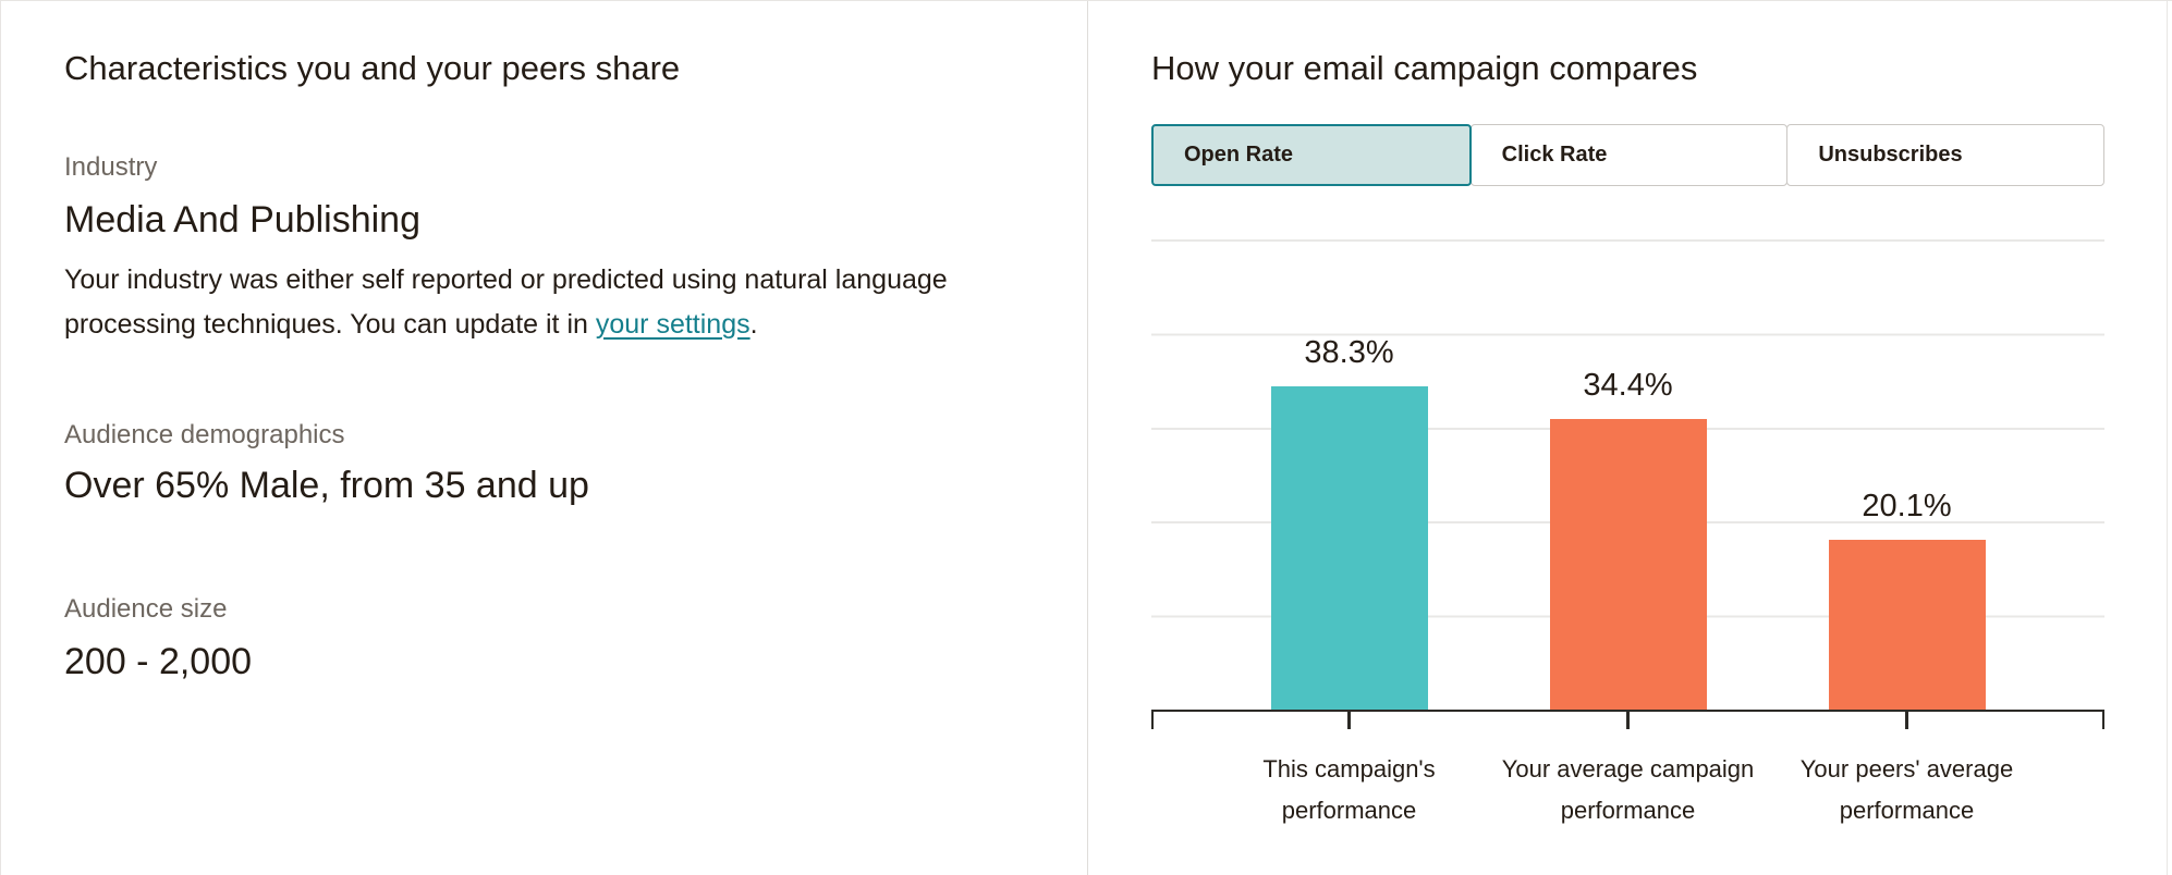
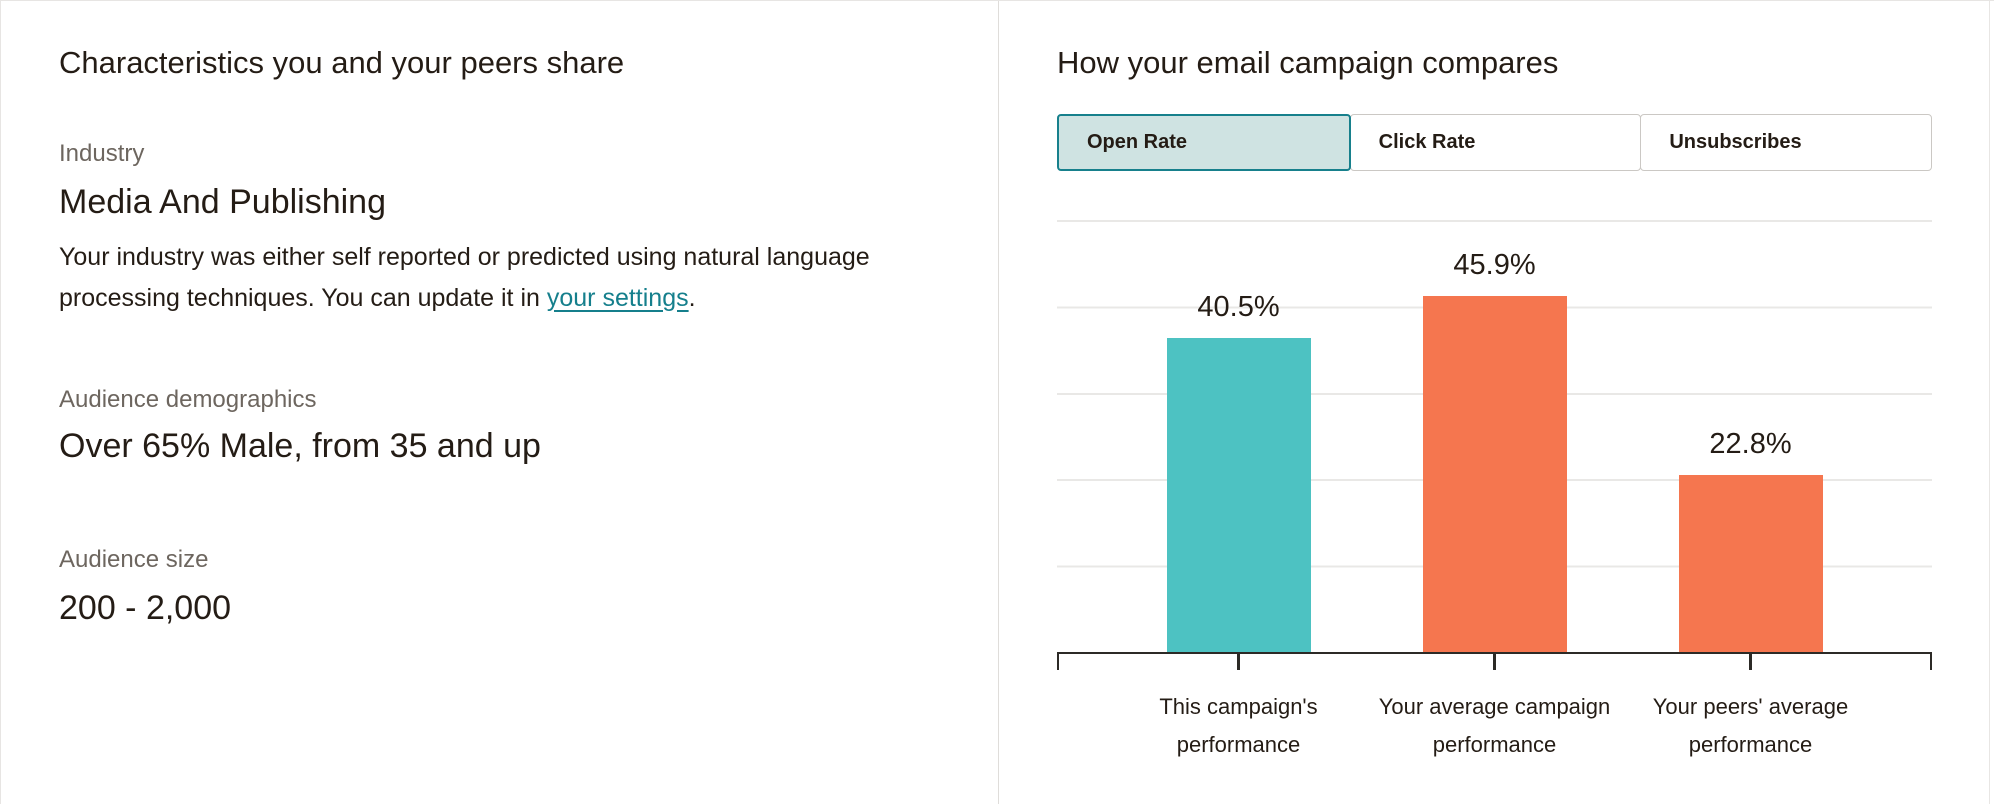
This campaign's performance: 38.3% -> 40.5%
Your average campaign performance: 34.4% -> 45.9%
Your peers' average performance: 20.1% -> 22.8%
